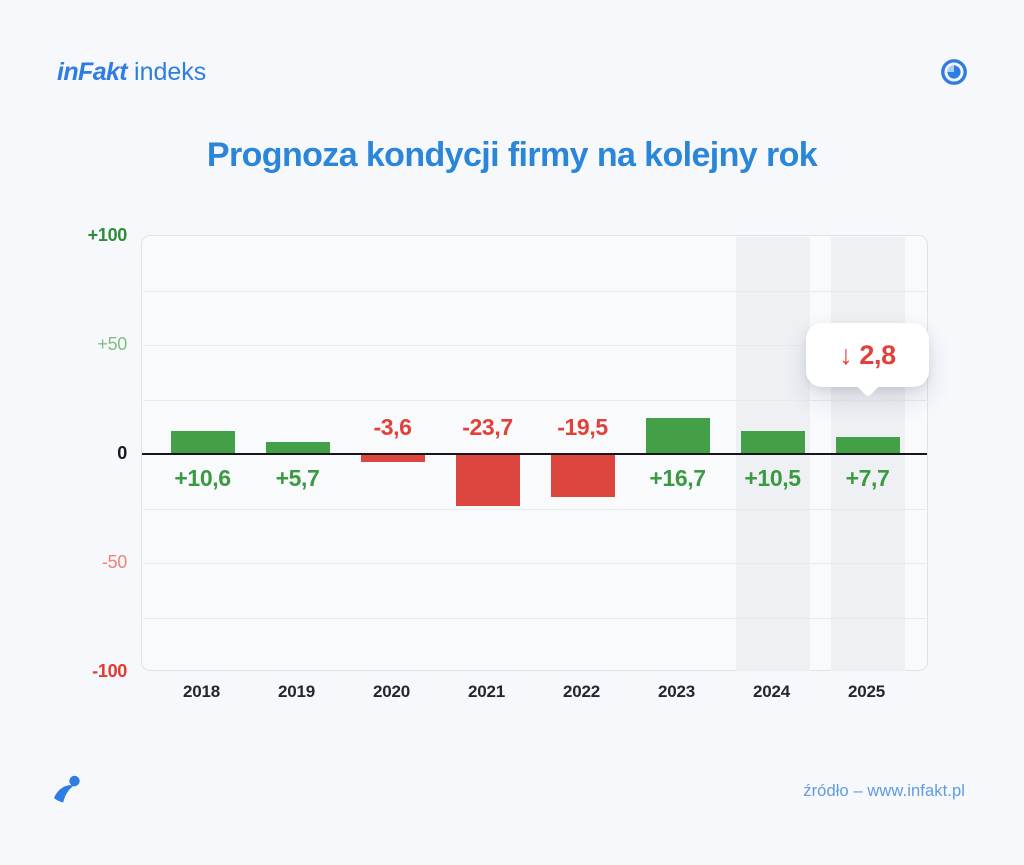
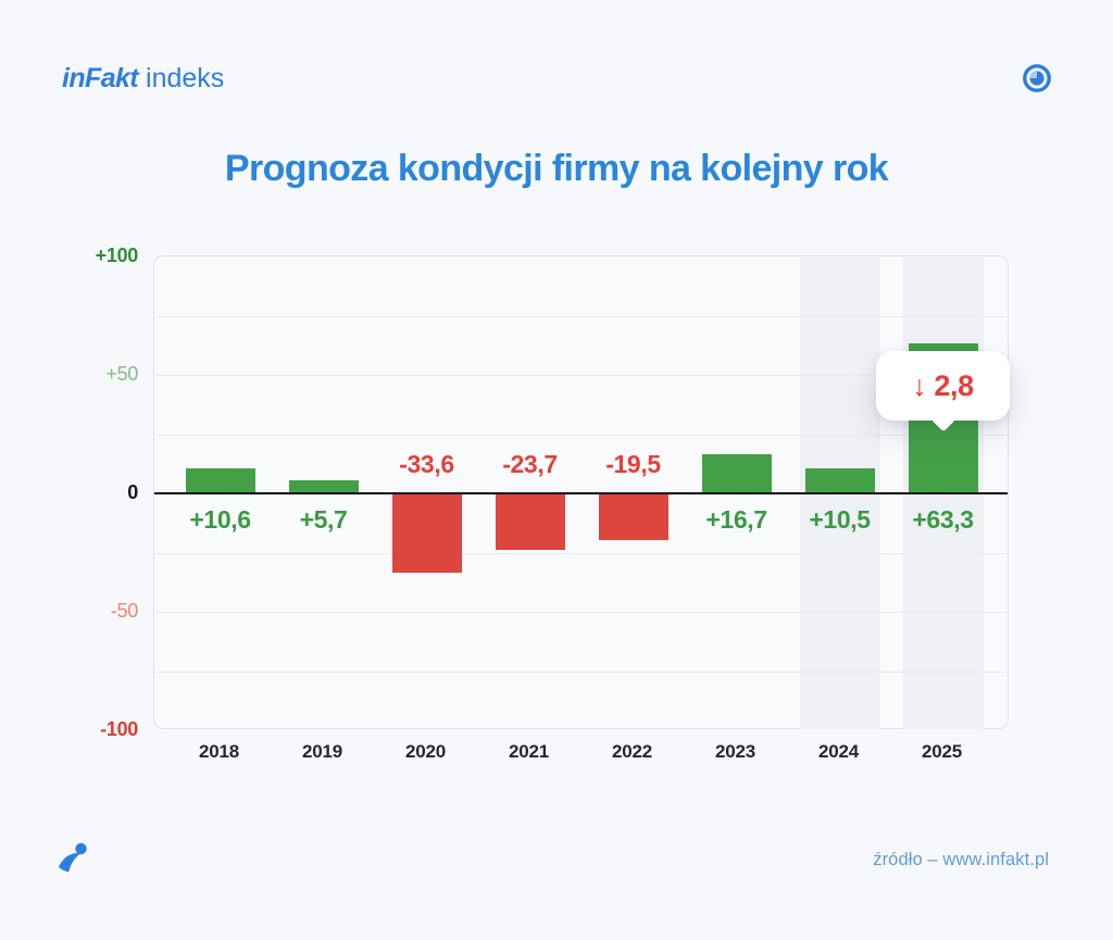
2020: -3,6 -> -33,6
2025: +7,7 -> +63,3
